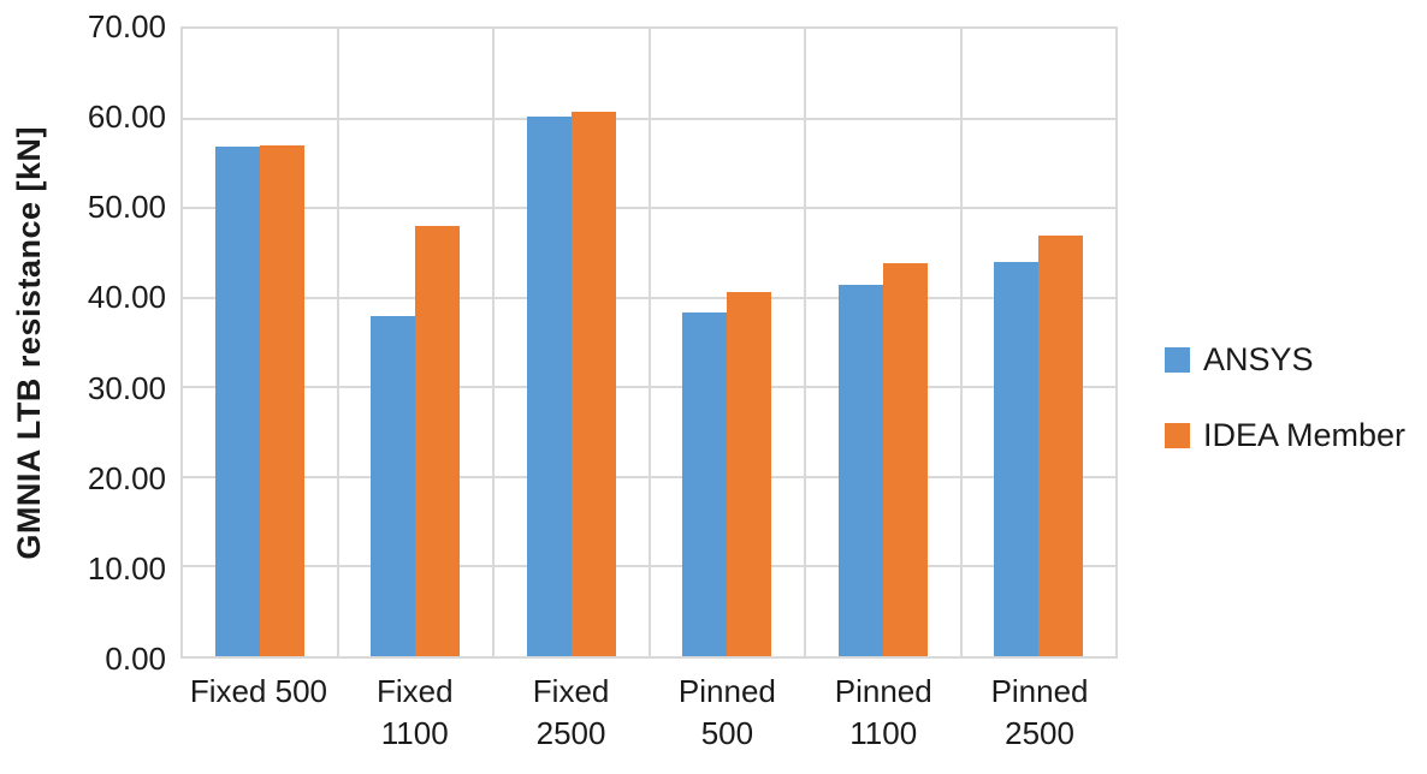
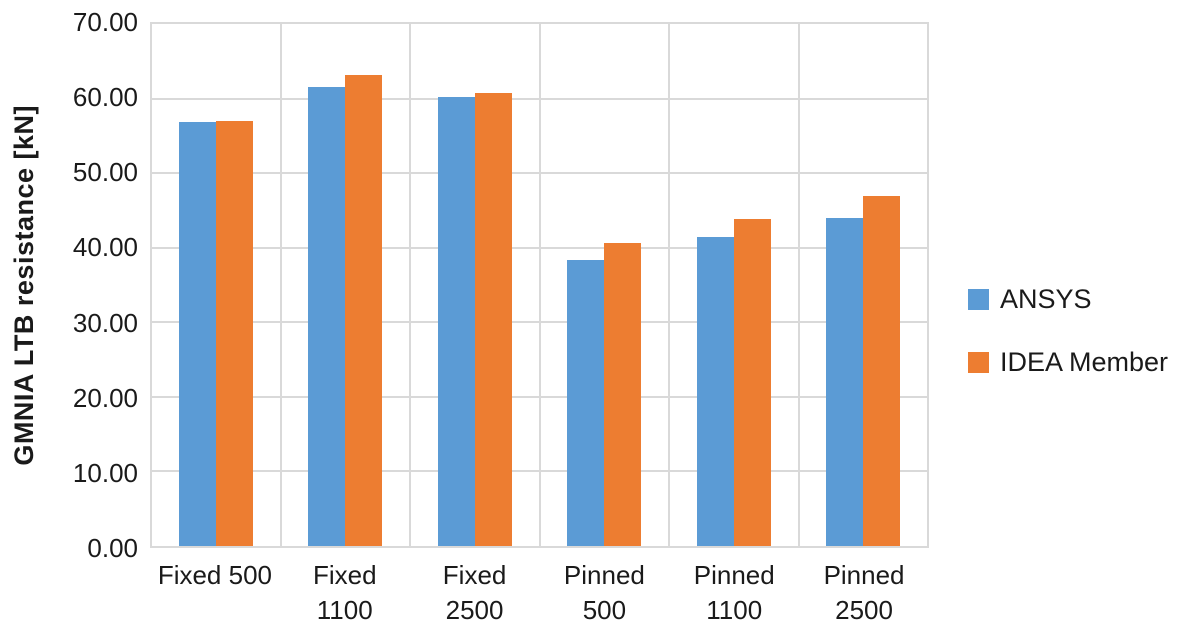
ANSYS/Fixed 1100: 38 -> 62
IDEA Member/Fixed 1100: 48 -> 63
